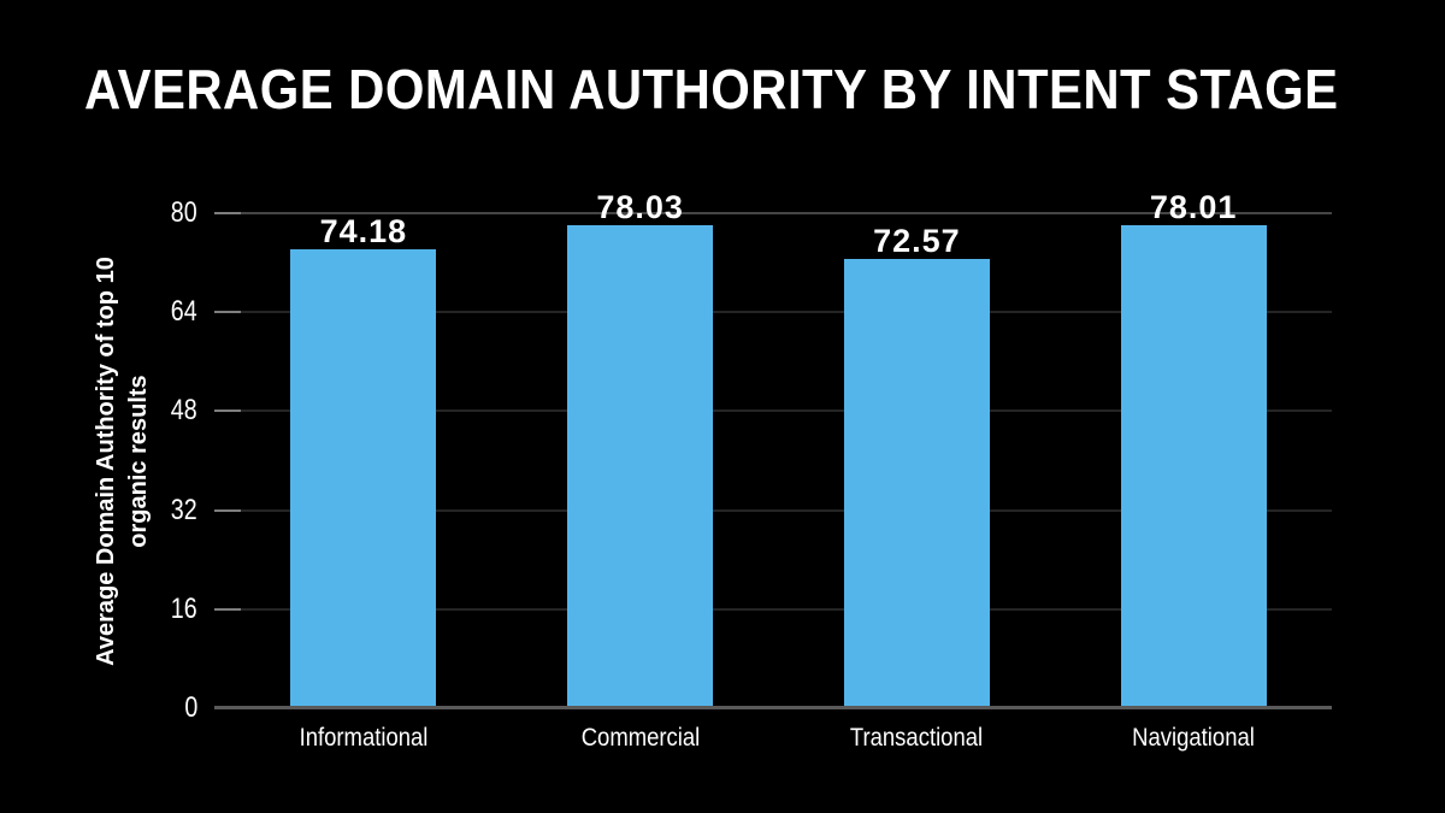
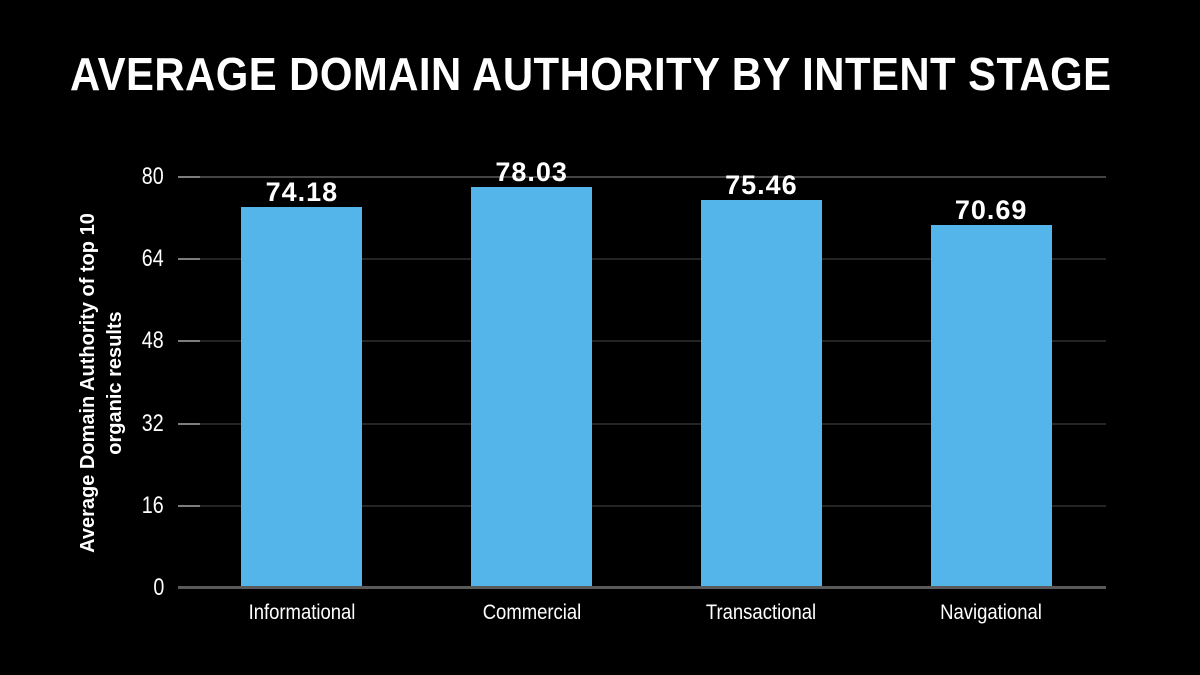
Transactional: 72.57 -> 75.46
Navigational: 78.01 -> 70.69
